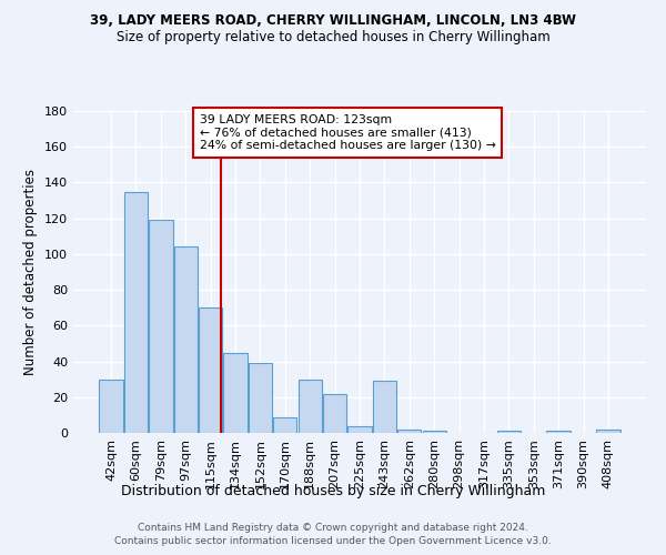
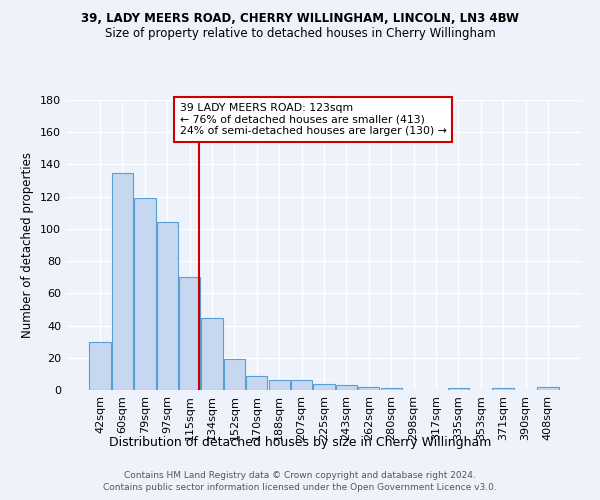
152sqm: 39 -> 19
188sqm: 30 -> 6
207sqm: 22 -> 6
243sqm: 29 -> 3
